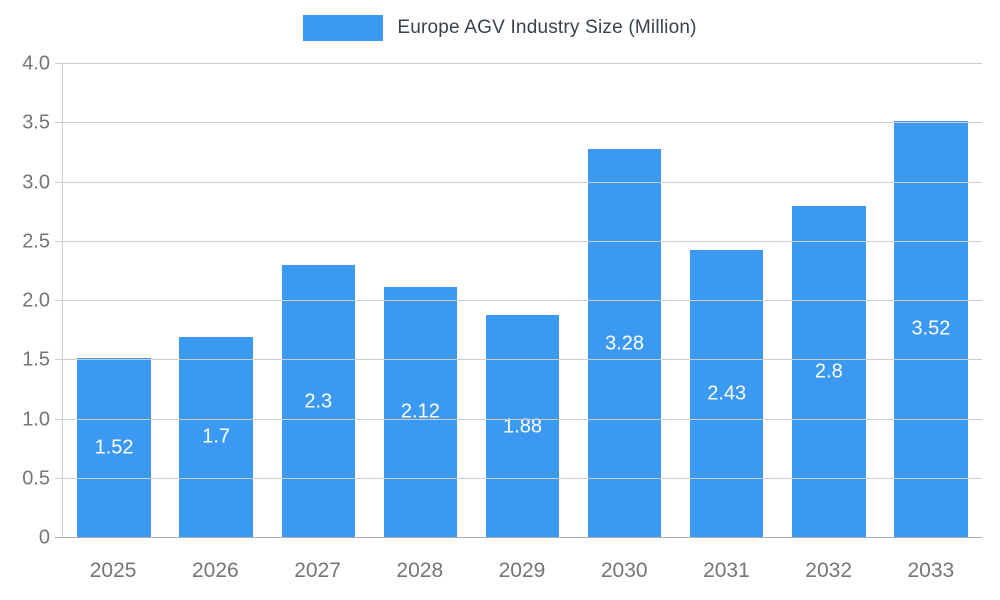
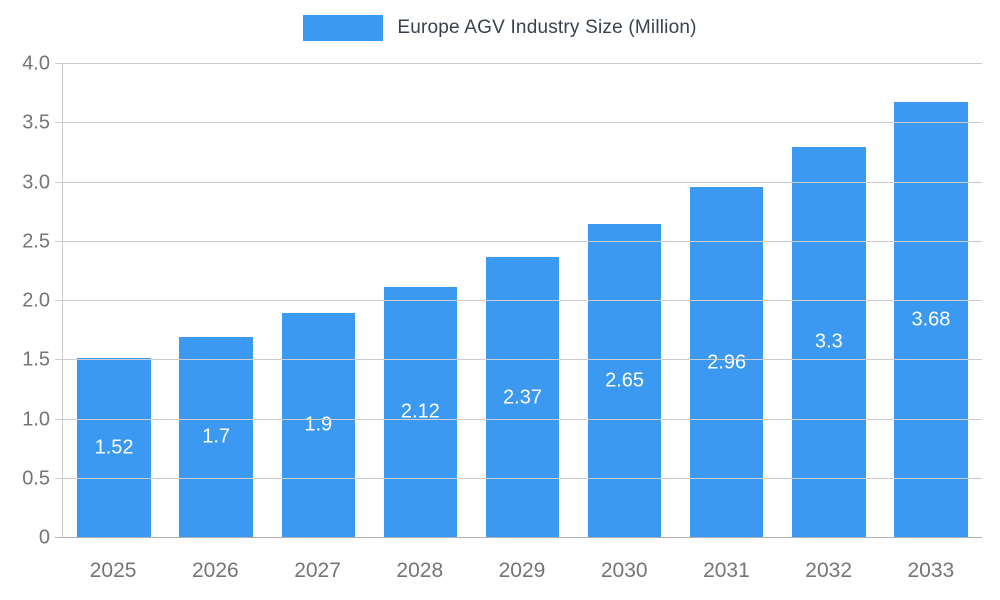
2027: 2.3 -> 1.9
2029: 1.88 -> 2.37
2030: 3.28 -> 2.65
2031: 2.43 -> 2.96
2032: 2.8 -> 3.3
2033: 3.52 -> 3.68
